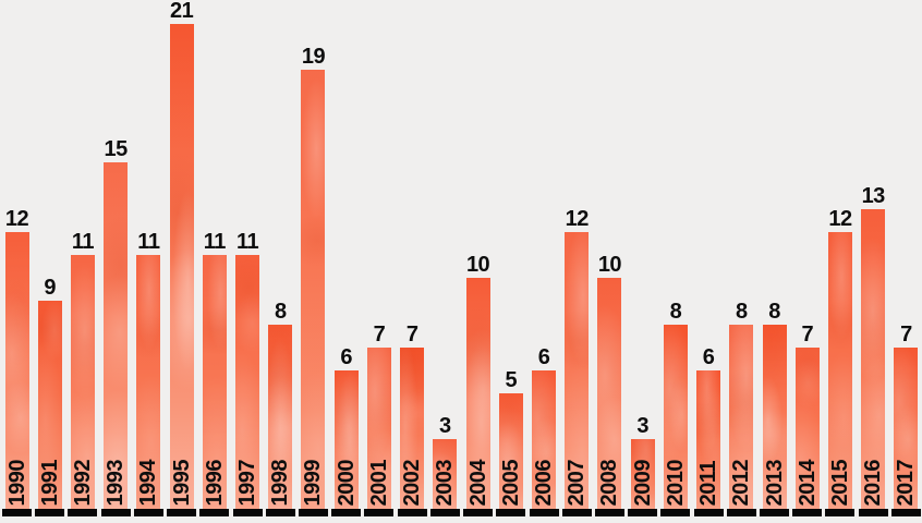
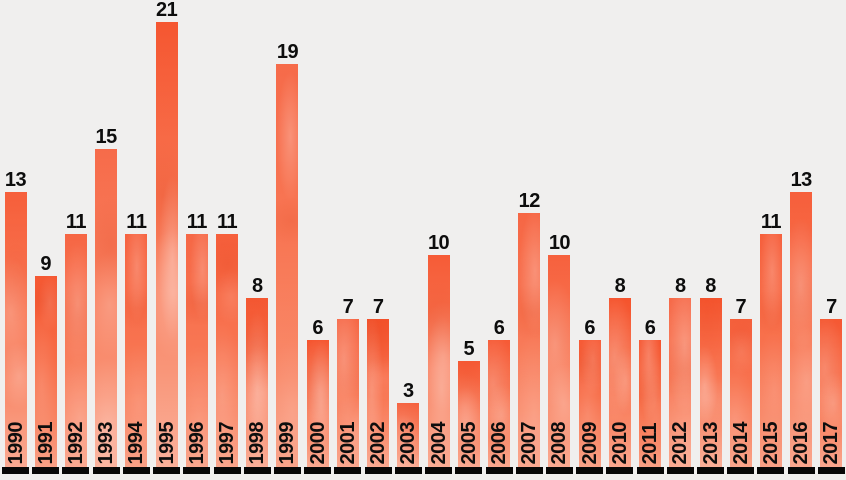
1990: 12 -> 13
2009: 3 -> 6
2015: 12 -> 11
